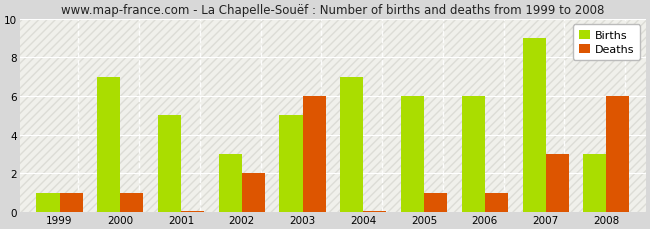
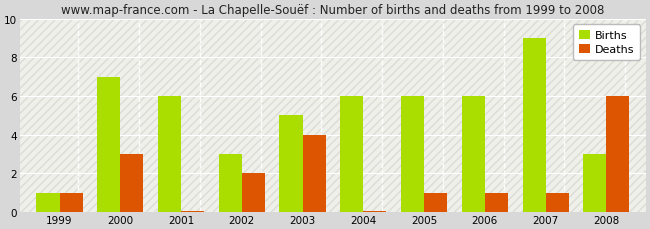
Deaths/2000: 1.0 -> 3.0
Births/2001: 5 -> 6
Deaths/2003: 6.0 -> 4.0
Births/2004: 7 -> 6
Deaths/2007: 3.0 -> 1.0
